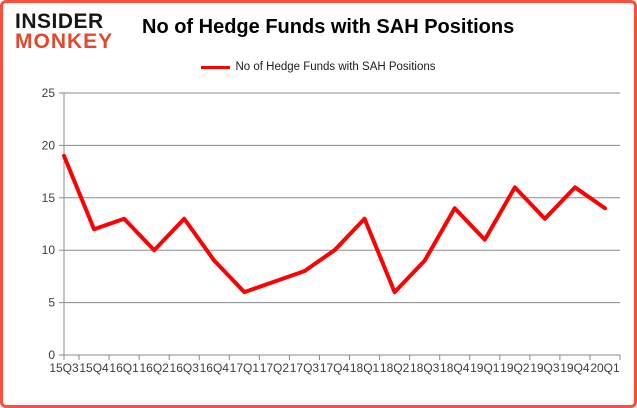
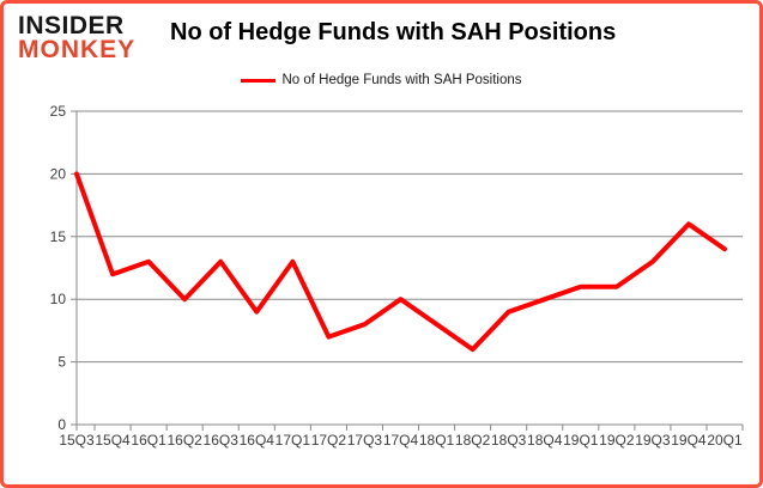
15Q3: 19 -> 20
17Q1: 6 -> 13
18Q1: 13 -> 8
18Q4: 14 -> 10
19Q2: 16 -> 11
